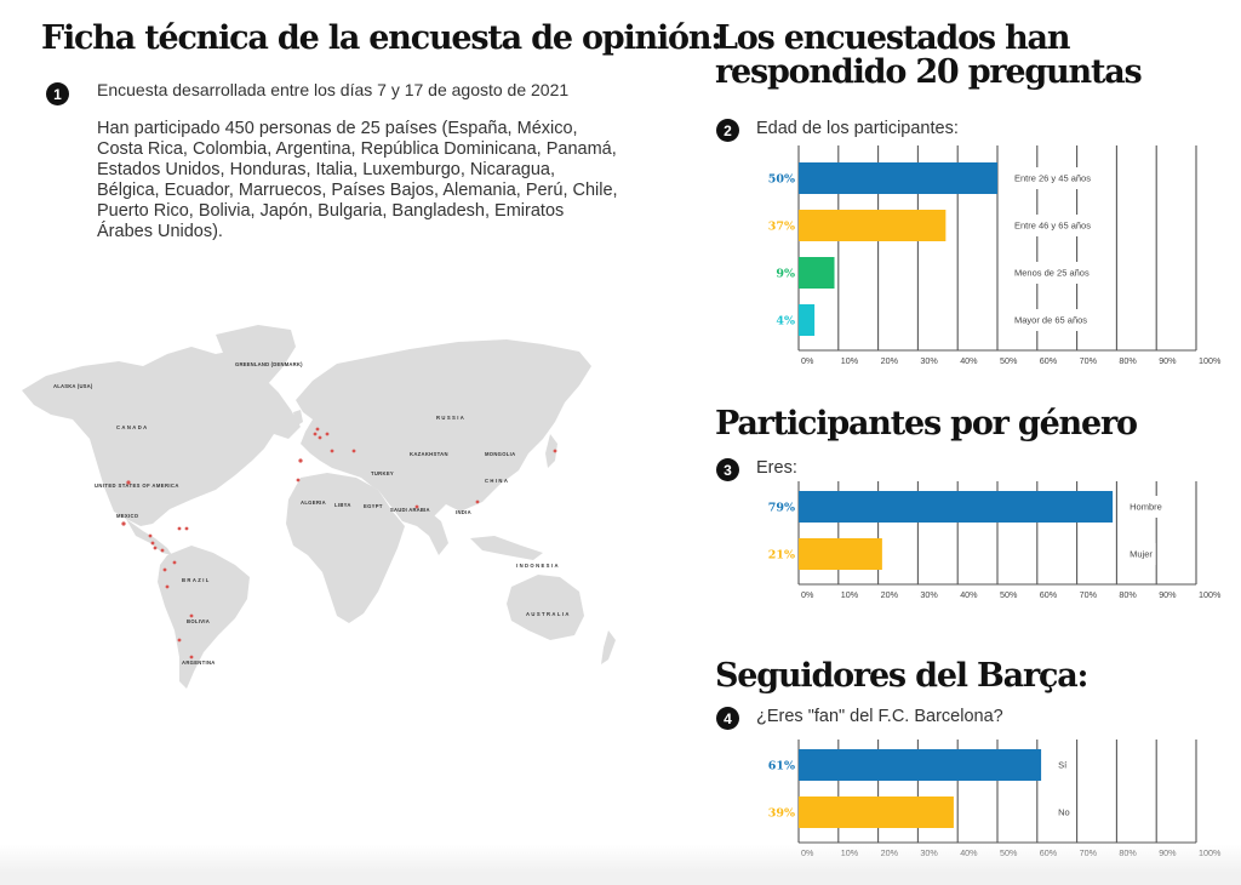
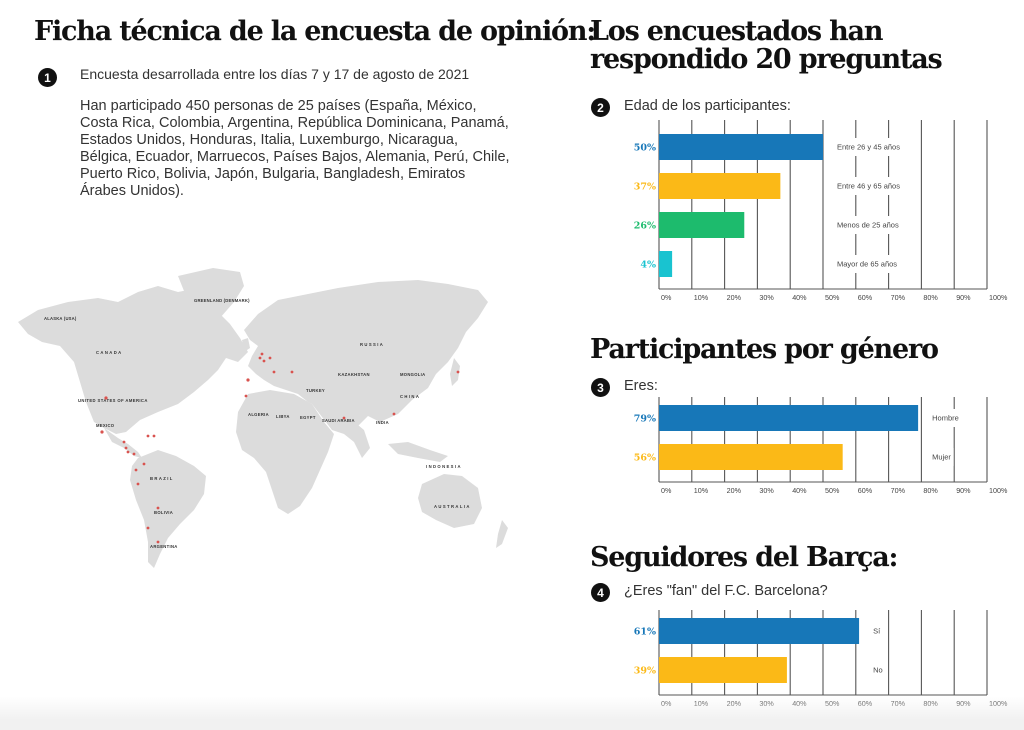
Edad de los participantes:/Menos de 25 años: 9% -> 26%
Eres:/Mujer: 21% -> 56%
